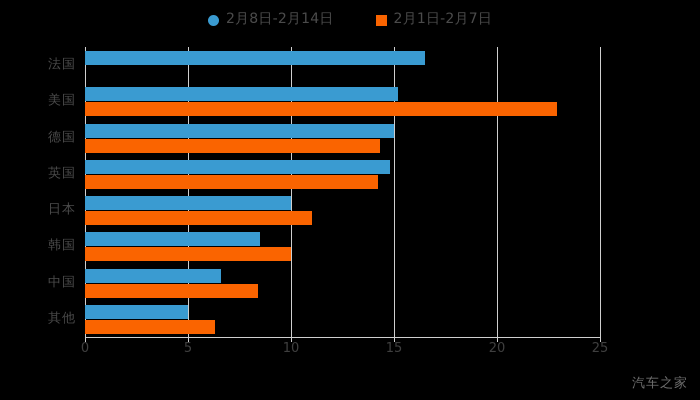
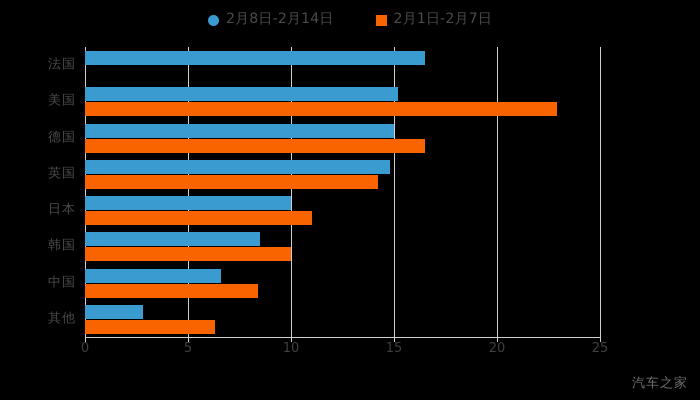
2月1日-2月7日/德国: 14.3 -> 16.5
2月8日-2月14日/其他: 5.0 -> 2.8
